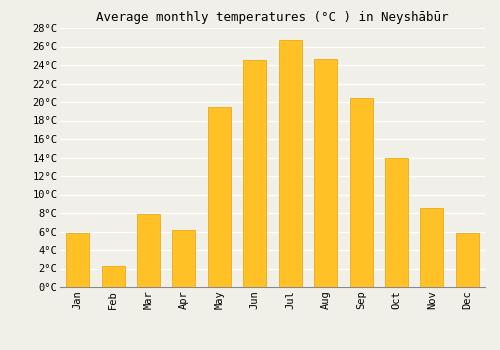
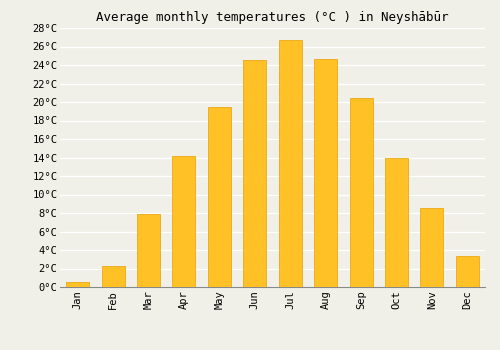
Jan: 5.8°C -> 0.5°C
Apr: 6.2°C -> 14.2°C
Dec: 5.8°C -> 3.3°C
